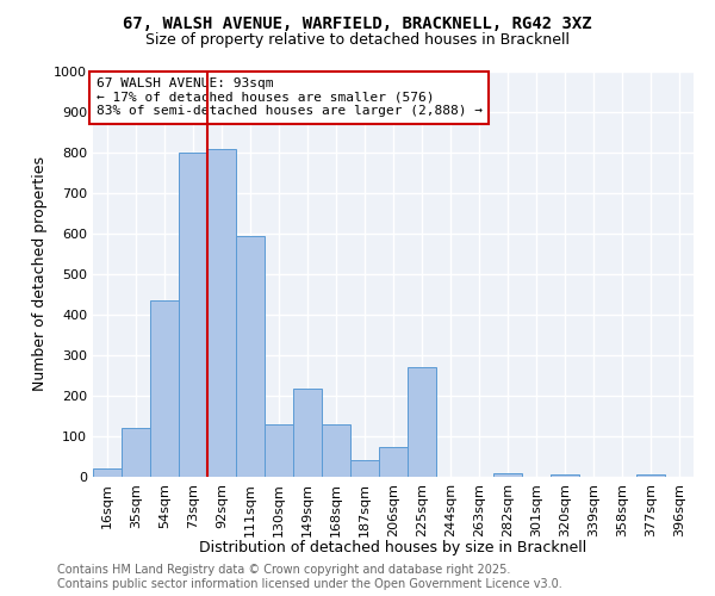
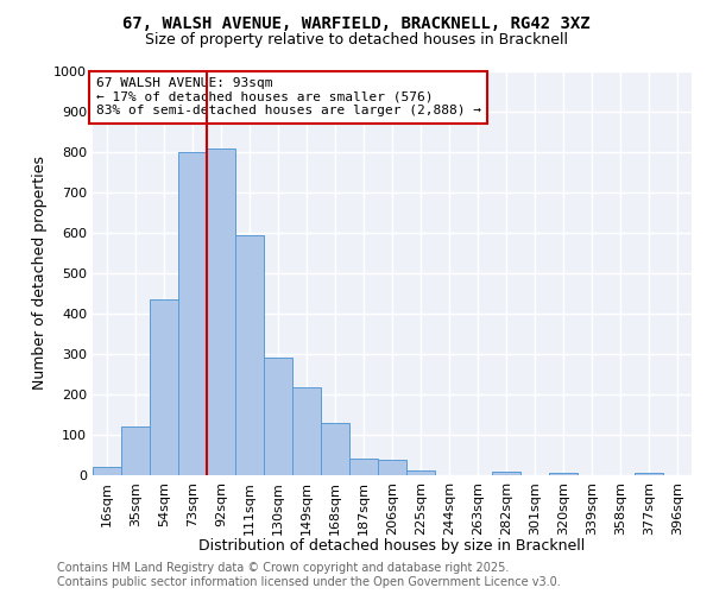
130sqm: 130 -> 290
206sqm: 75 -> 38
225sqm: 270 -> 13
